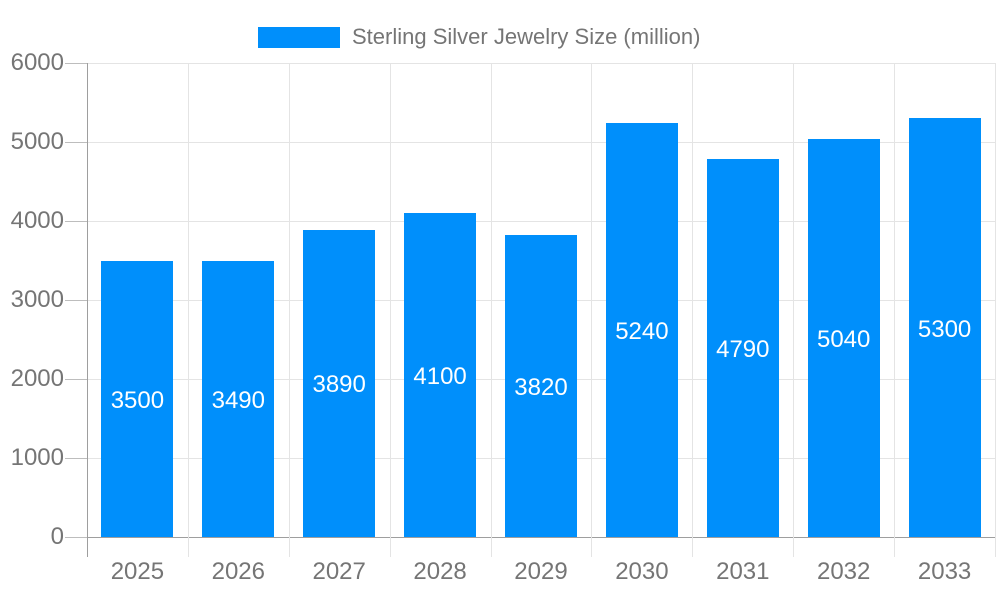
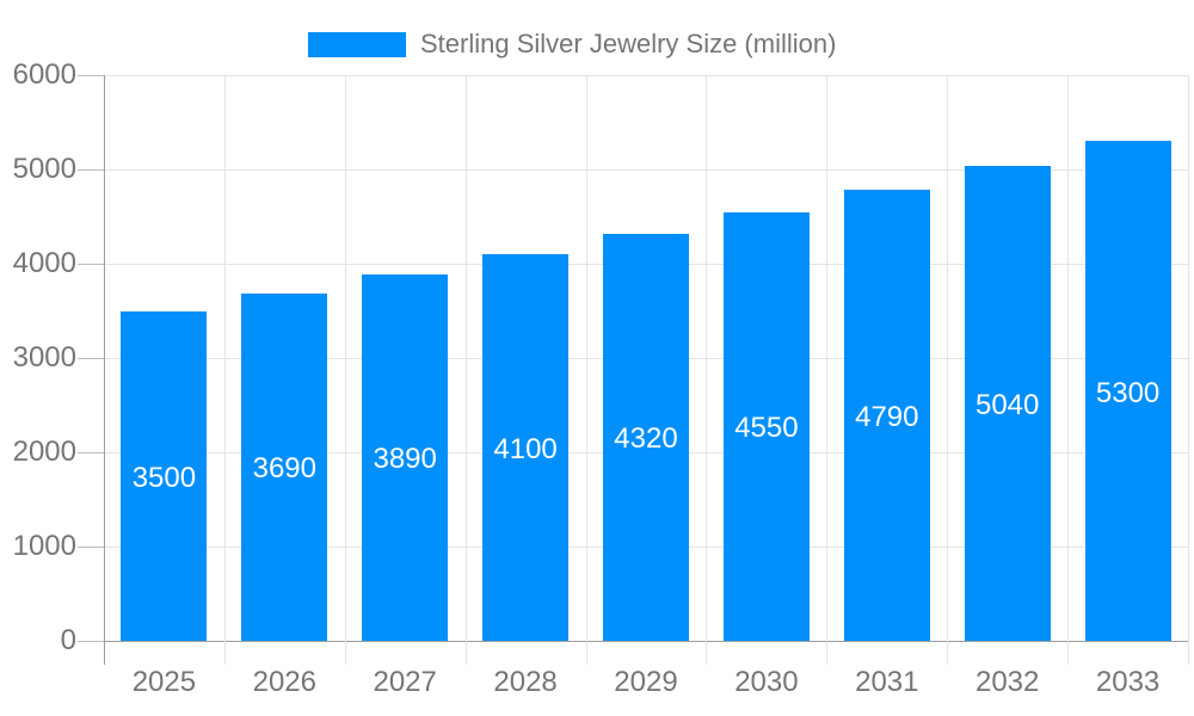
2026: 3490 -> 3690
2029: 3820 -> 4320
2030: 5240 -> 4550
